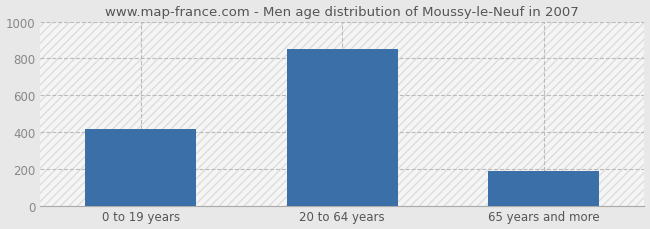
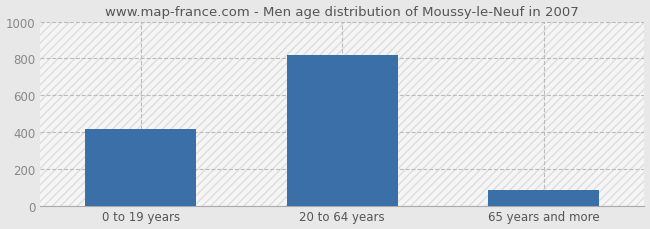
20 to 64 years: 850 -> 820
65 years and more: 190 -> 80
